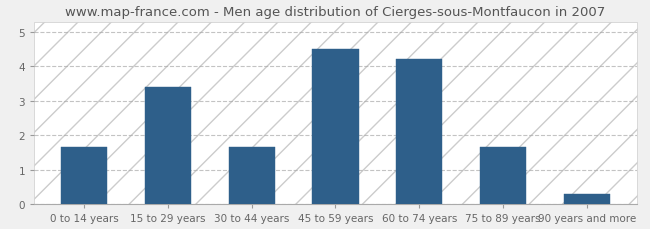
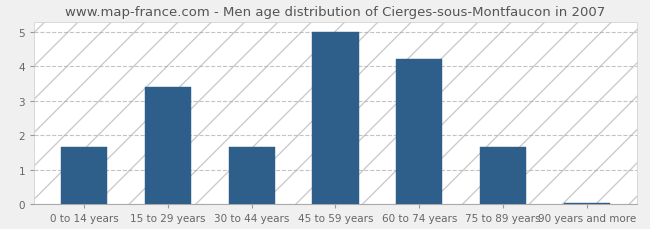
45 to 59 years: 4.50 -> 5.00
90 years and more: 0.30 -> 0.05
